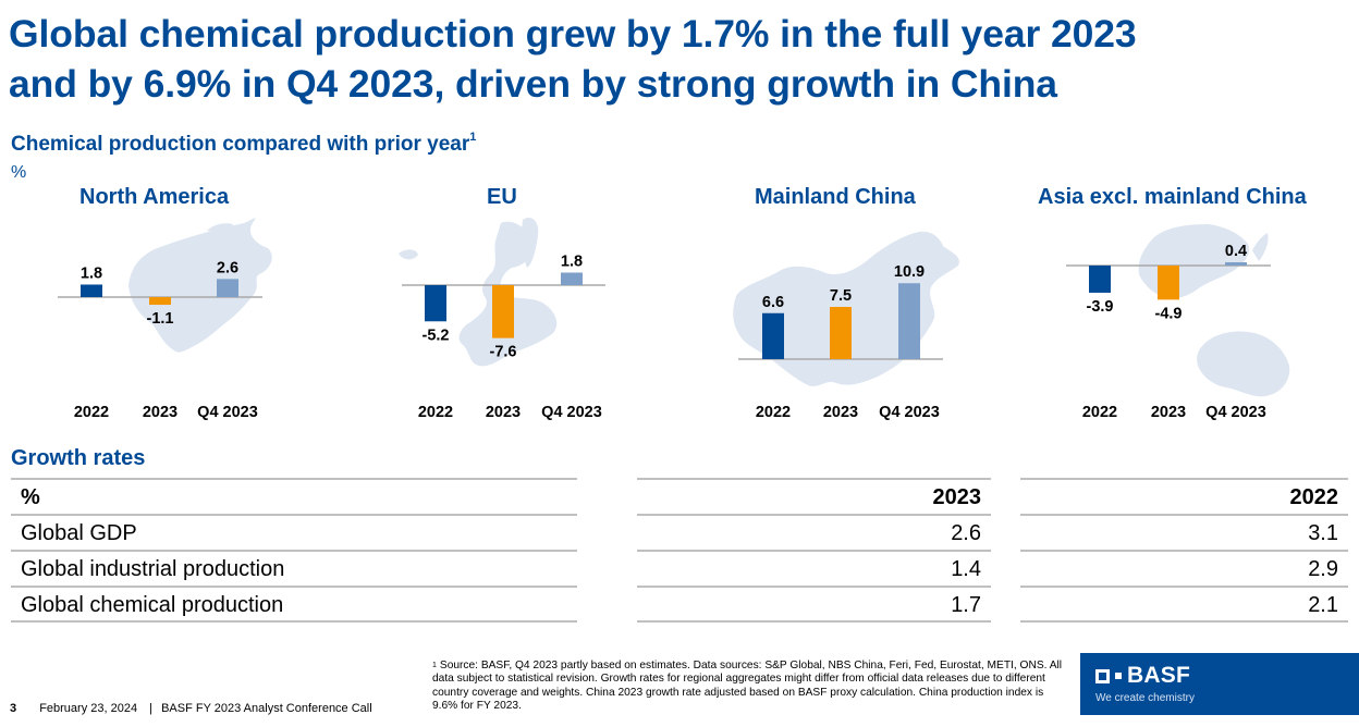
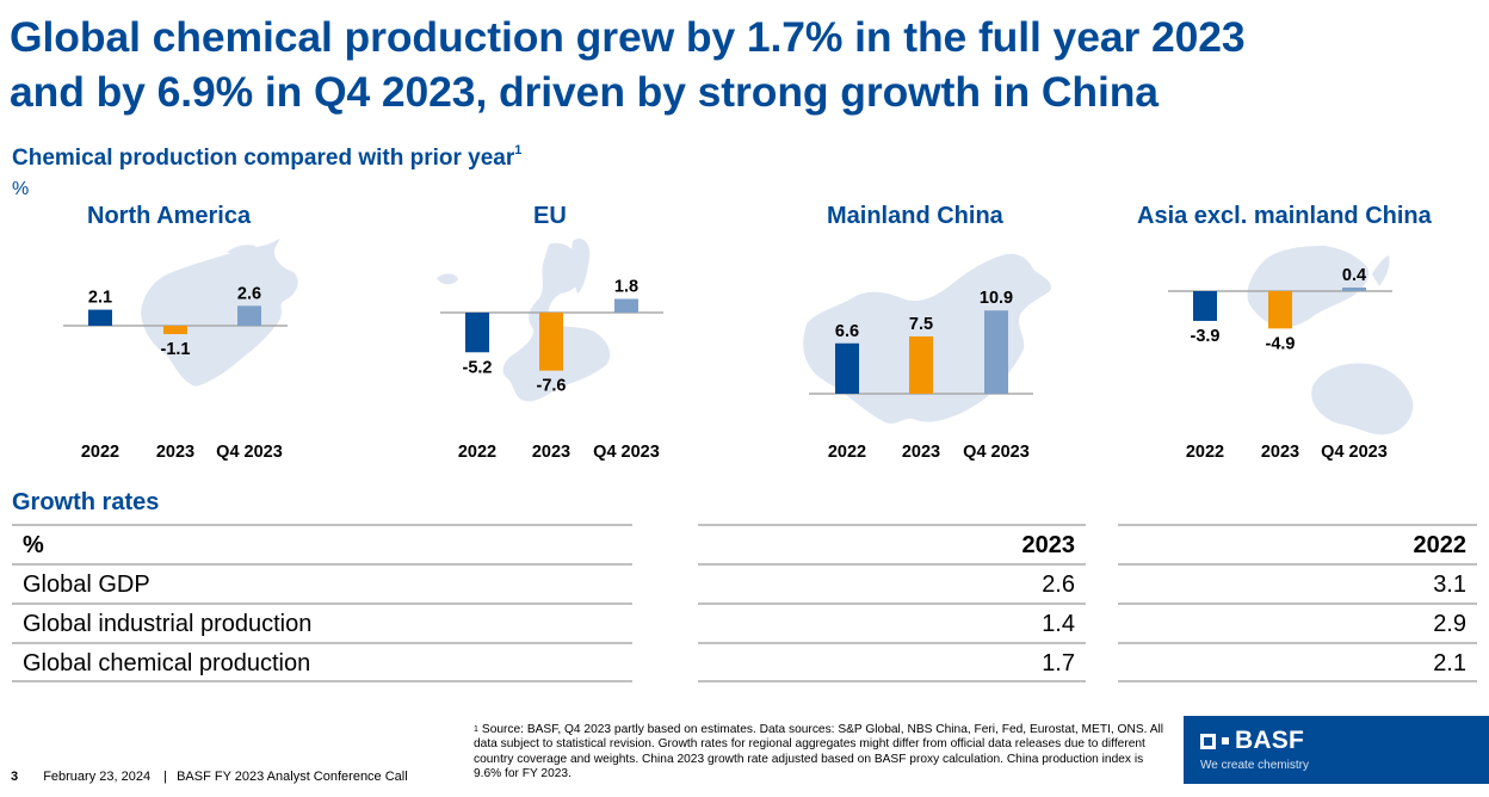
North America/2022: 1.8 -> 2.1
